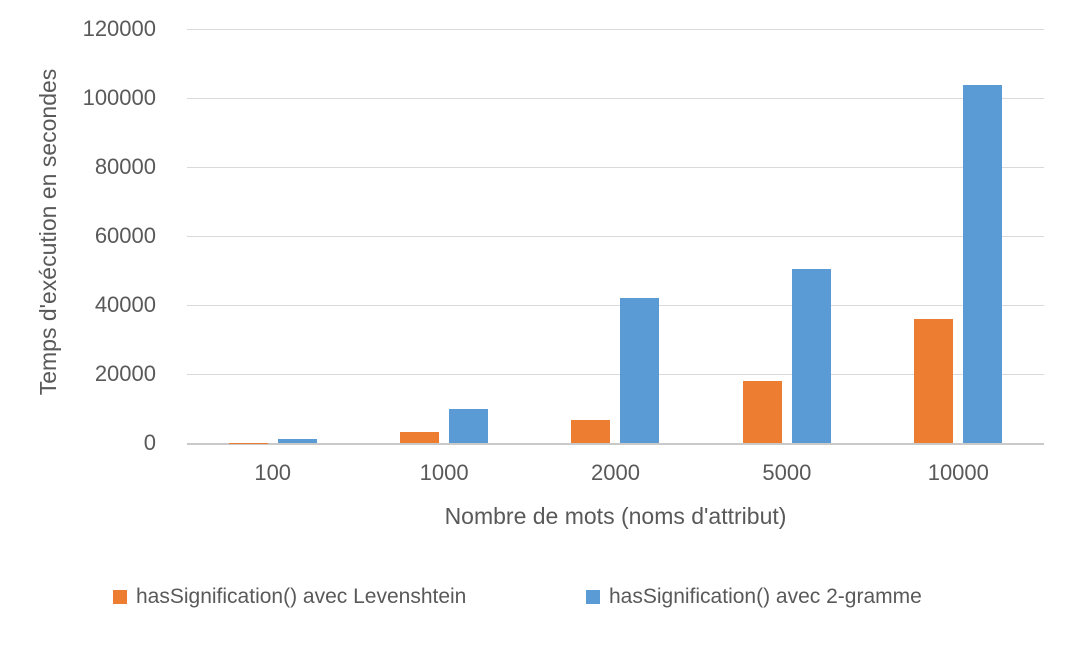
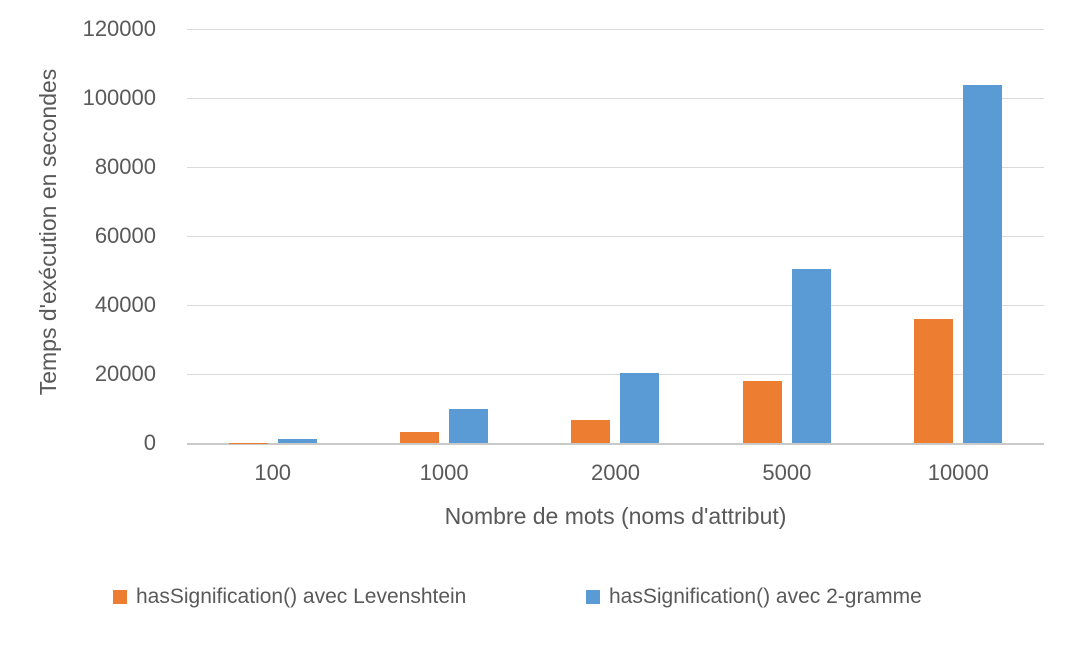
hasSignification() avec 2-gramme/2000: 42000 -> 20000
